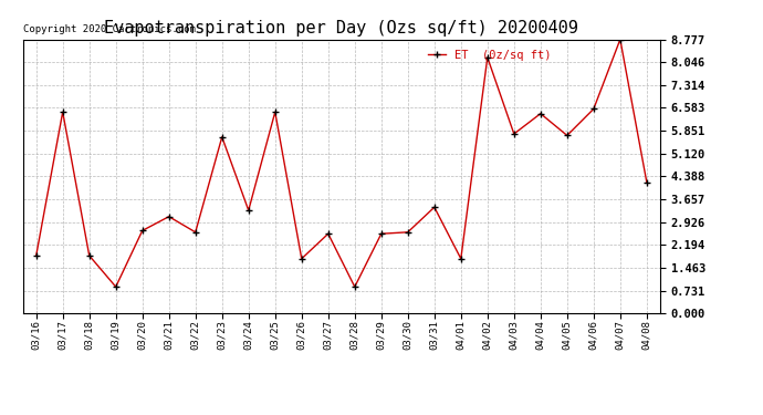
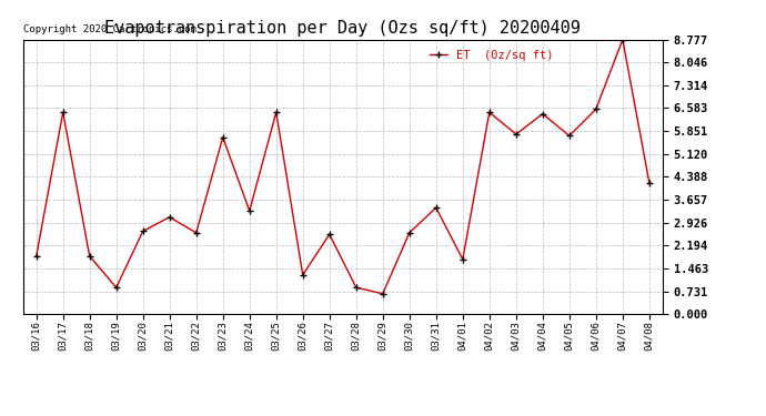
03/26: 1.75 -> 1.25
03/29: 2.55 -> 0.65
04/02: 8.20 -> 6.45
